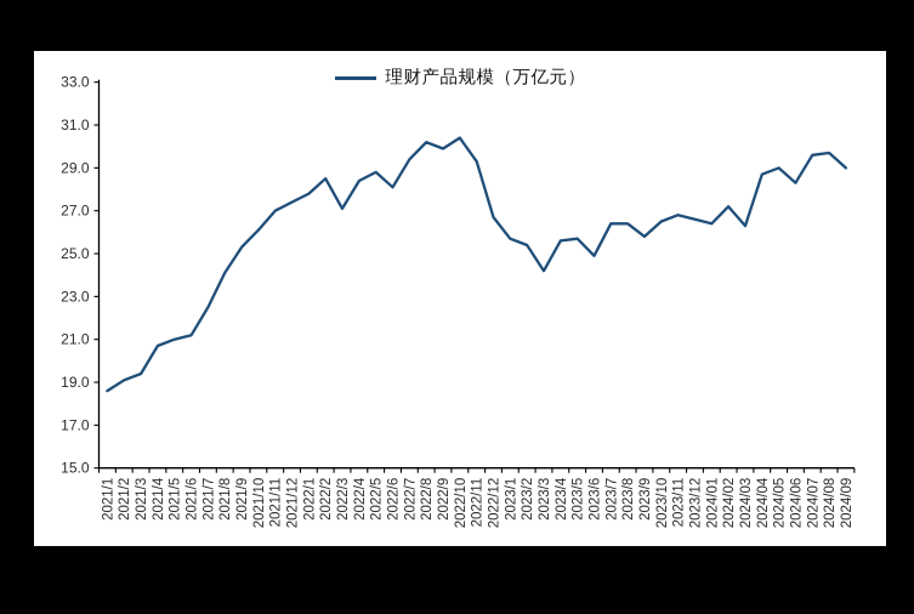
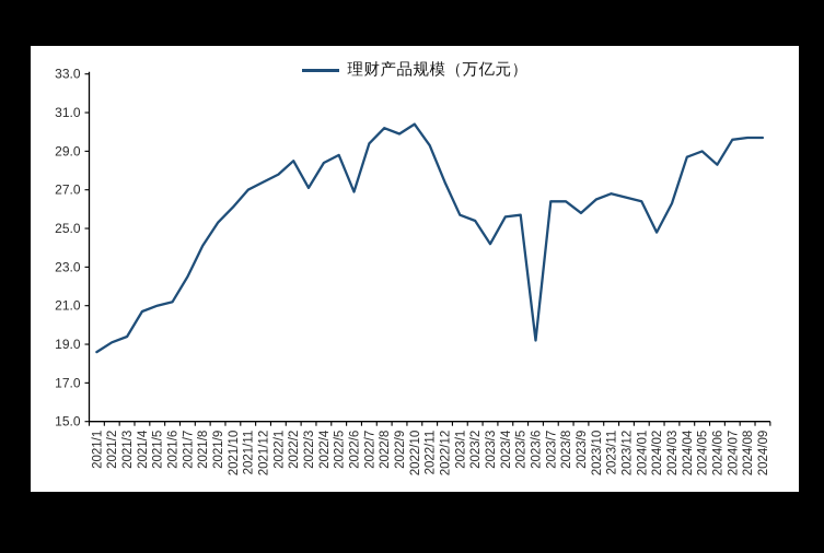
2022/6: 28.1 -> 26.9
2022/12: 26.7 -> 27.4
2023/6: 24.9 -> 19.2
2024/02: 27.2 -> 24.8
2024/09: 29.0 -> 29.7
